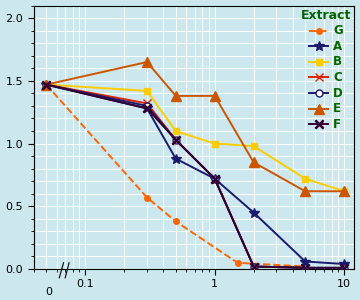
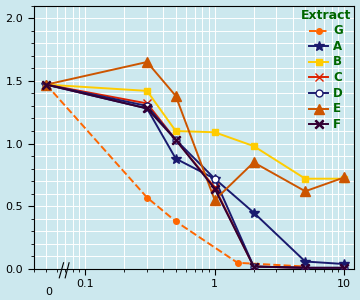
B/1: 1.00 -> 1.09
C/1: 0.72 -> 0.65
E/1: 1.38 -> 0.55
F/1: 0.72 -> 0.64
B/10: 0.62 -> 0.72
E/10: 0.62 -> 0.73
